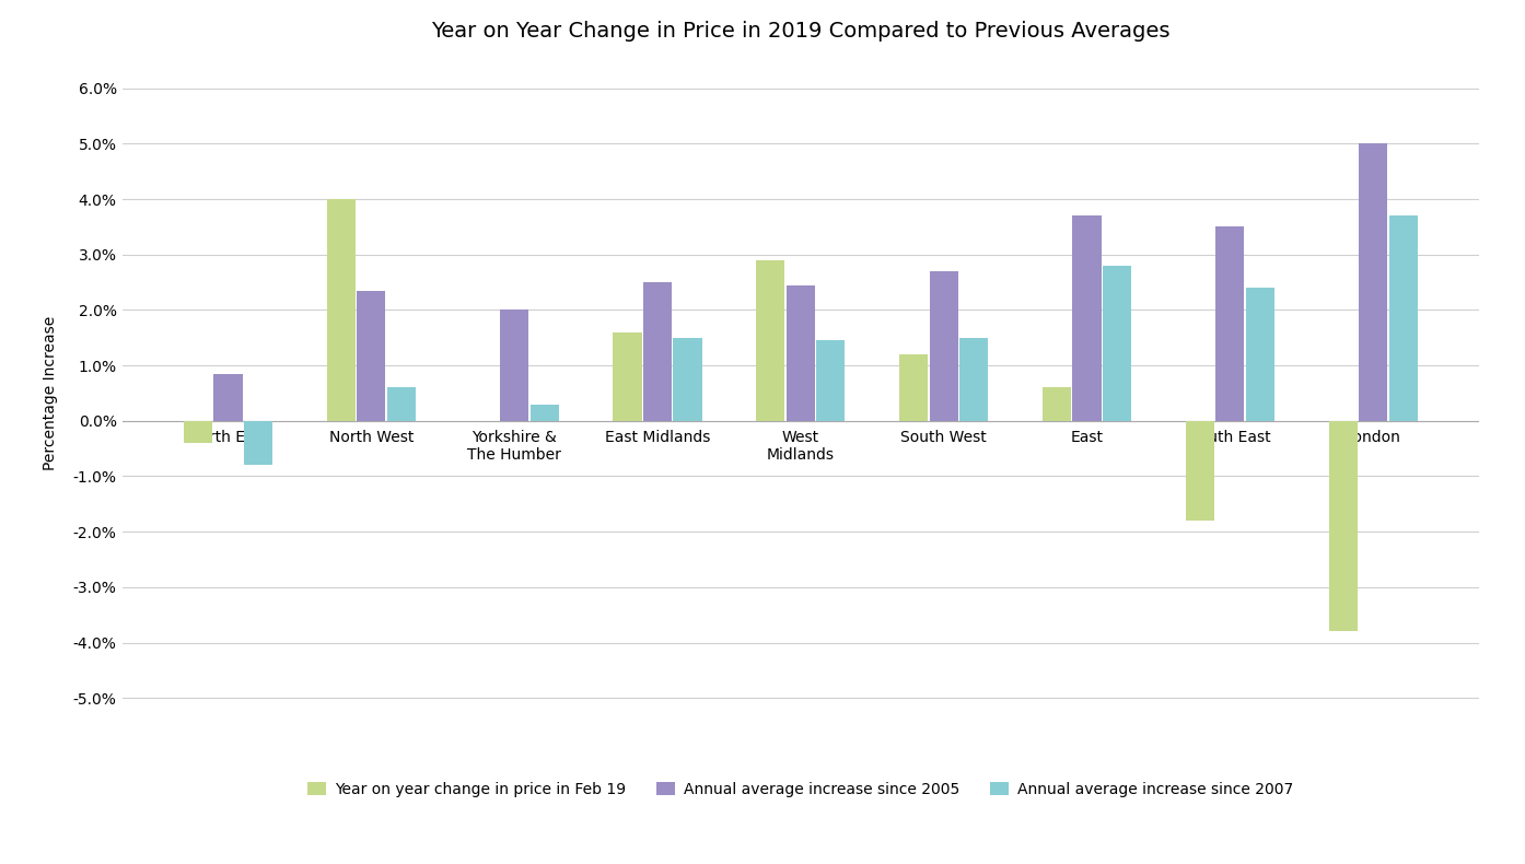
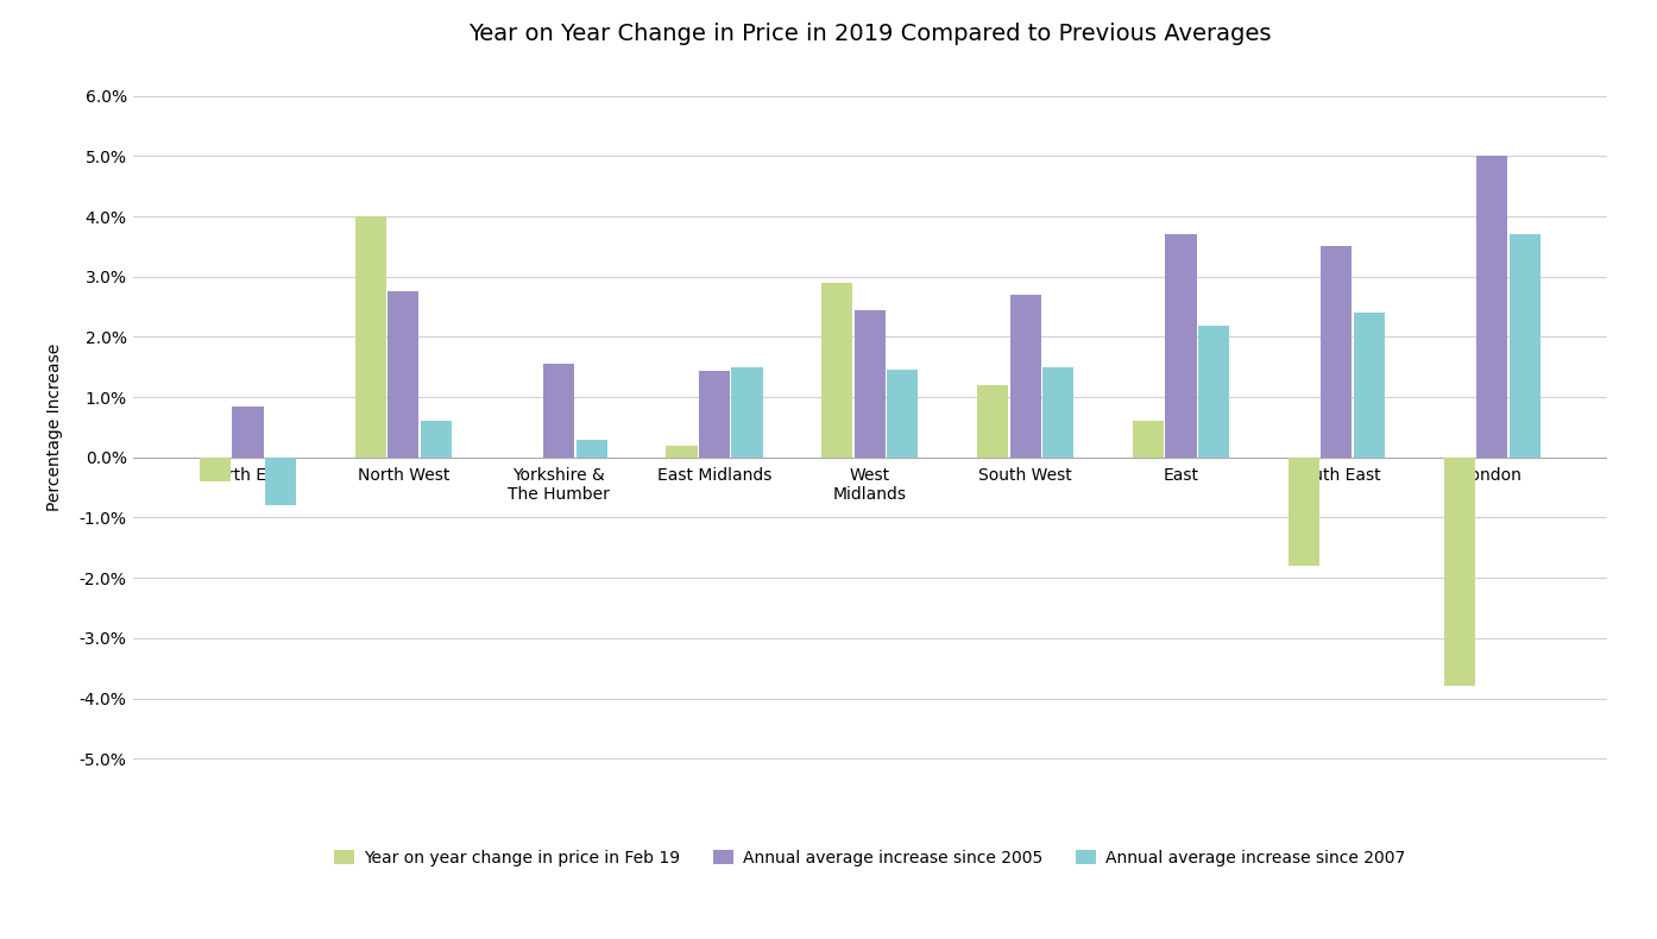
Annual average increase since 2005/North West: 2.35% -> 2.76%
Annual average increase since 2005/Yorkshire & The Humber: 2.00% -> 1.56%
Year on year change in price in Feb 19/East Midlands: 1.6% -> 0.2%
Annual average increase since 2005/East Midlands: 2.50% -> 1.44%
Annual average increase since 2007/East: 2.80% -> 2.18%
